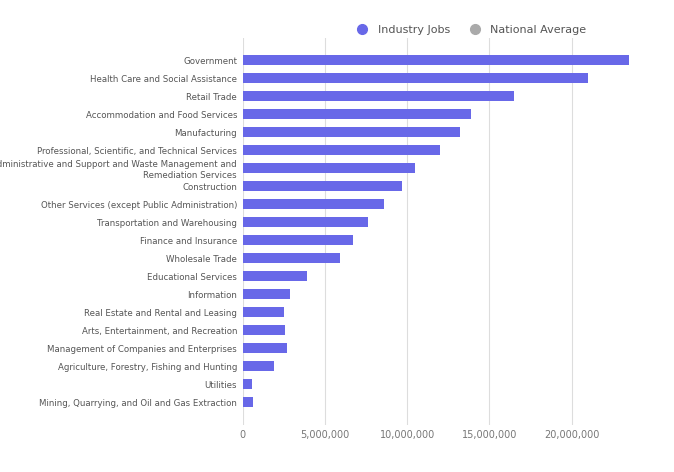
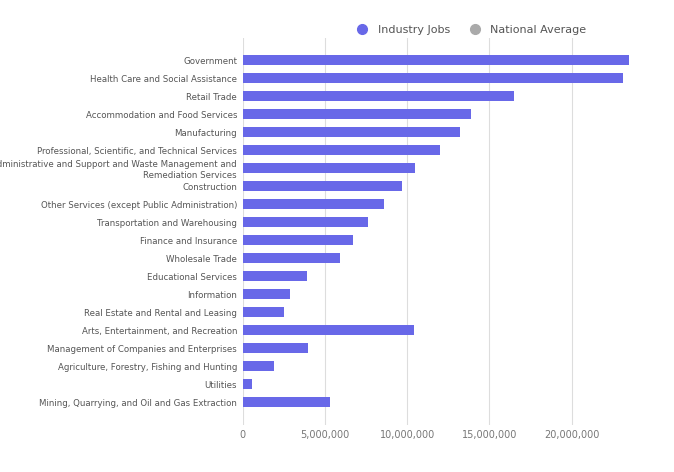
Health Care and Social Assistance: 21,000,000 -> 23,100,000
Arts, Entertainment, and Recreation: 2,600,000 -> 10,400,000
Management of Companies and Enterprises: 2,700,000 -> 4,000,000
Mining, Quarrying, and Oil and Gas Extraction: 600,000 -> 5,300,000
